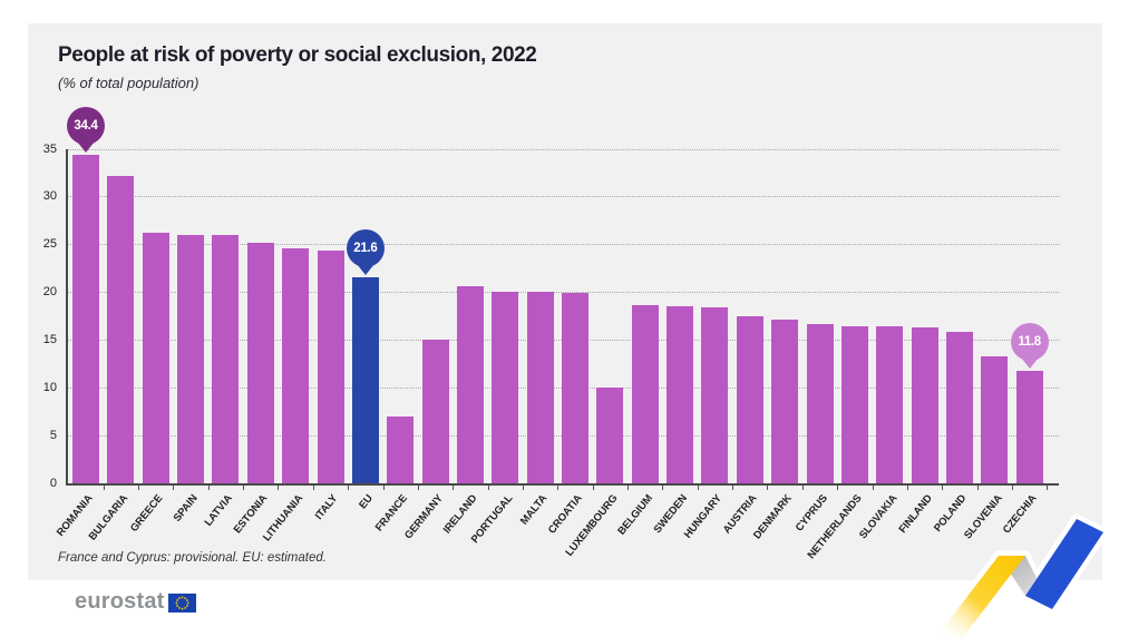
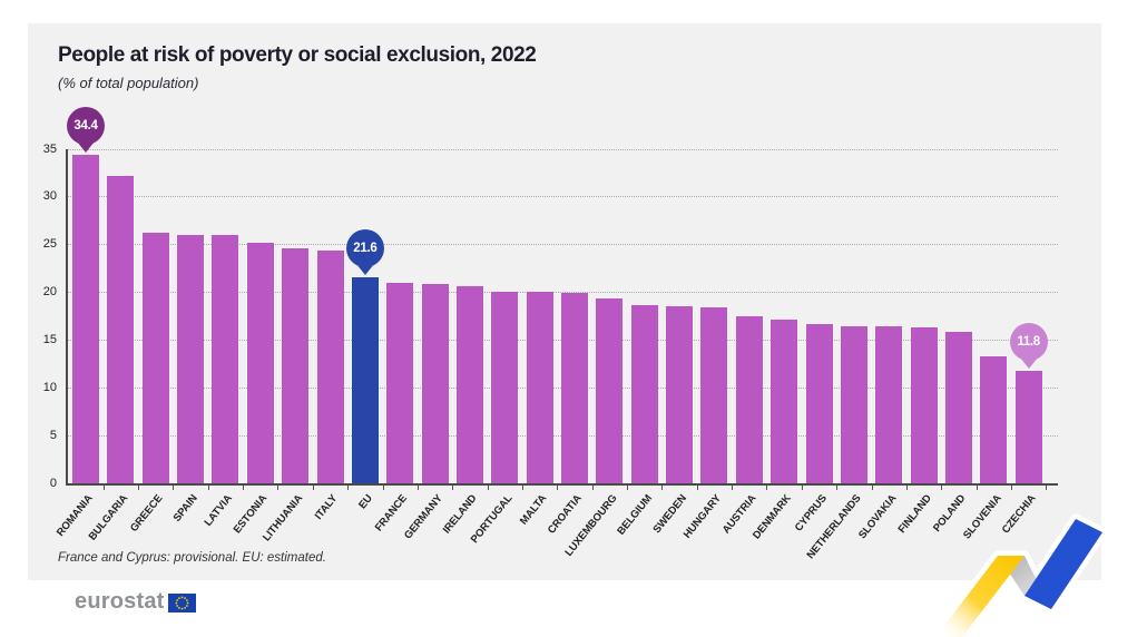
FRANCE: 7 -> 21
GERMANY: 15 -> 21
LUXEMBOURG: 10 -> 19
